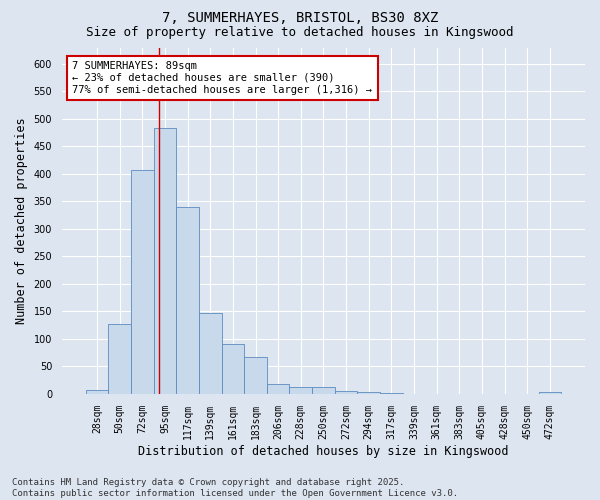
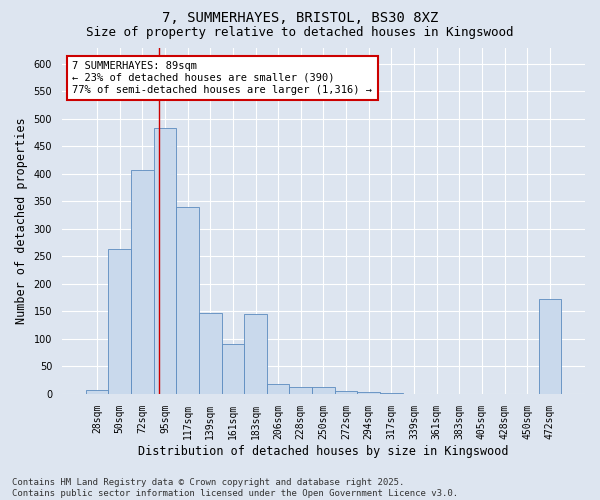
50sqm: 127 -> 264
183sqm: 68 -> 146
472sqm: 3 -> 172
